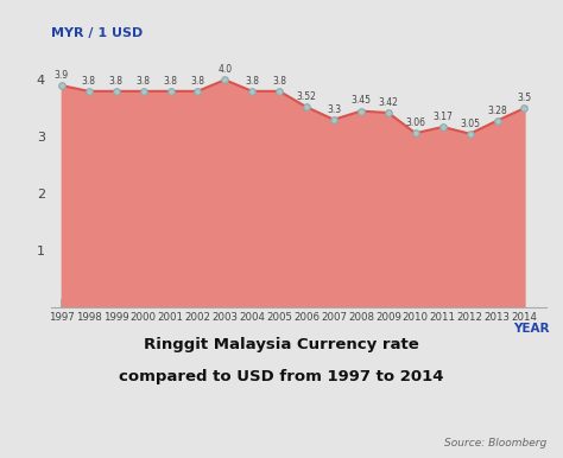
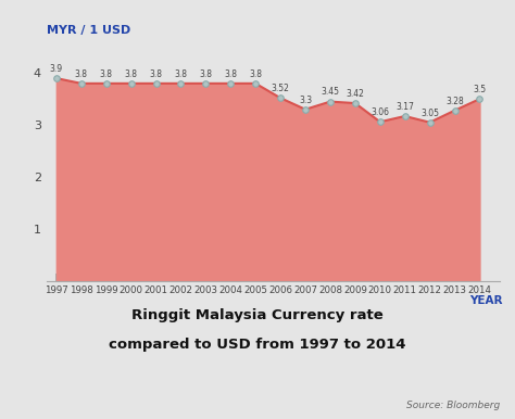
2003: 4.0 -> 3.8
